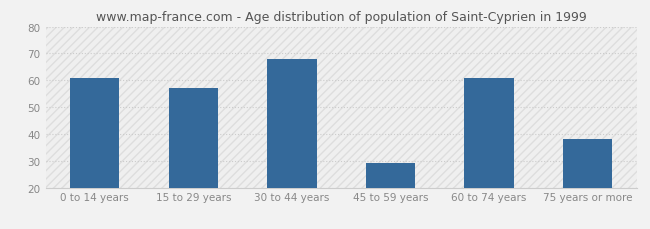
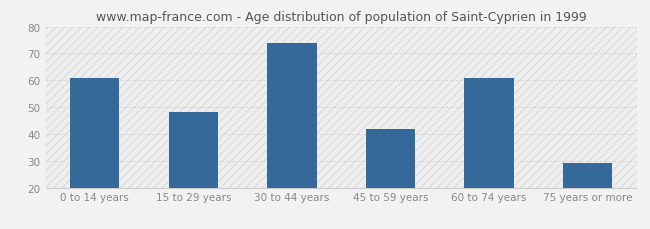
15 to 29 years: 57 -> 48
30 to 44 years: 68 -> 74
45 to 59 years: 29 -> 42
75 years or more: 38 -> 29
